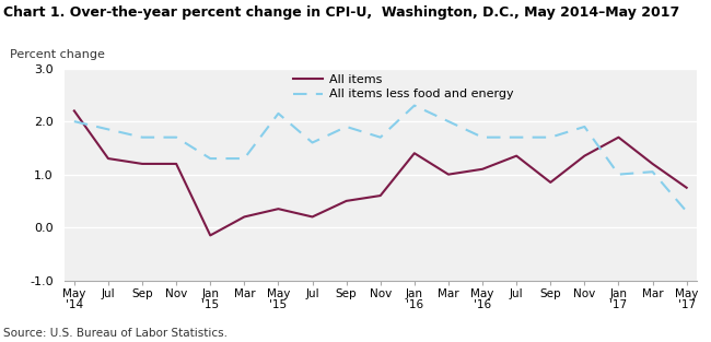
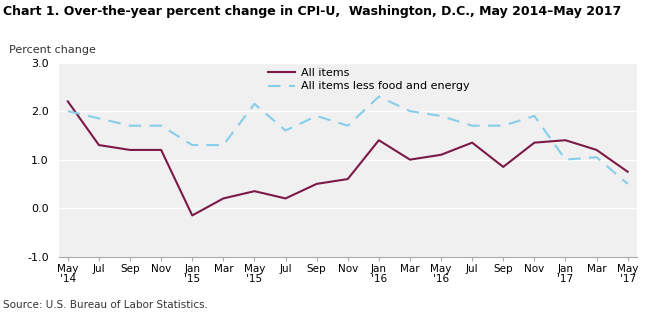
All items less food and energy/May '16: 1.70 -> 1.90
All items/Jan '17: 1.70 -> 1.40
All items less food and energy/May '17: 0.30 -> 0.50
